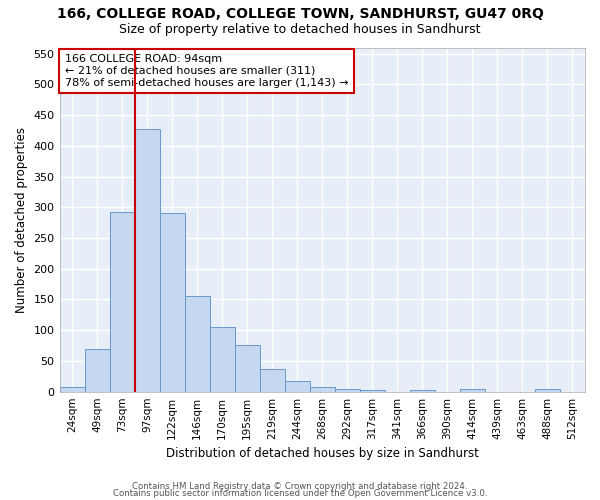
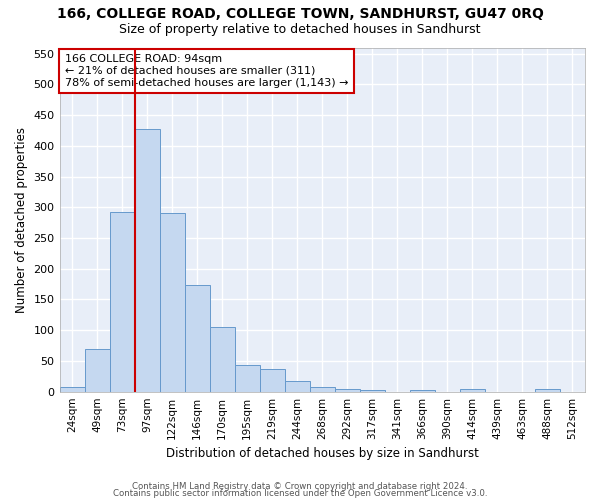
146sqm: 156 -> 174
195sqm: 76 -> 44
